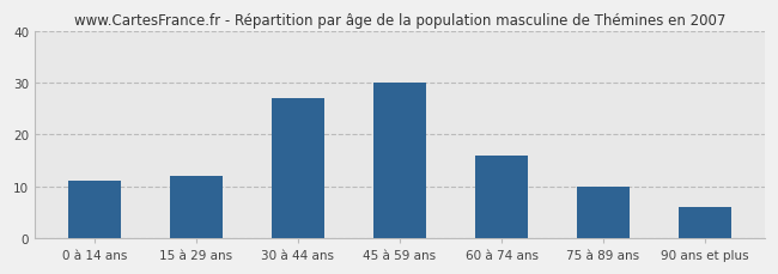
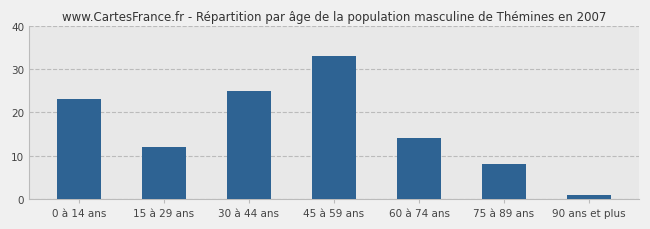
0 à 14 ans: 11 -> 23
30 à 44 ans: 27 -> 25
45 à 59 ans: 30 -> 33
60 à 74 ans: 16 -> 14
75 à 89 ans: 10 -> 8
90 ans et plus: 6 -> 1
